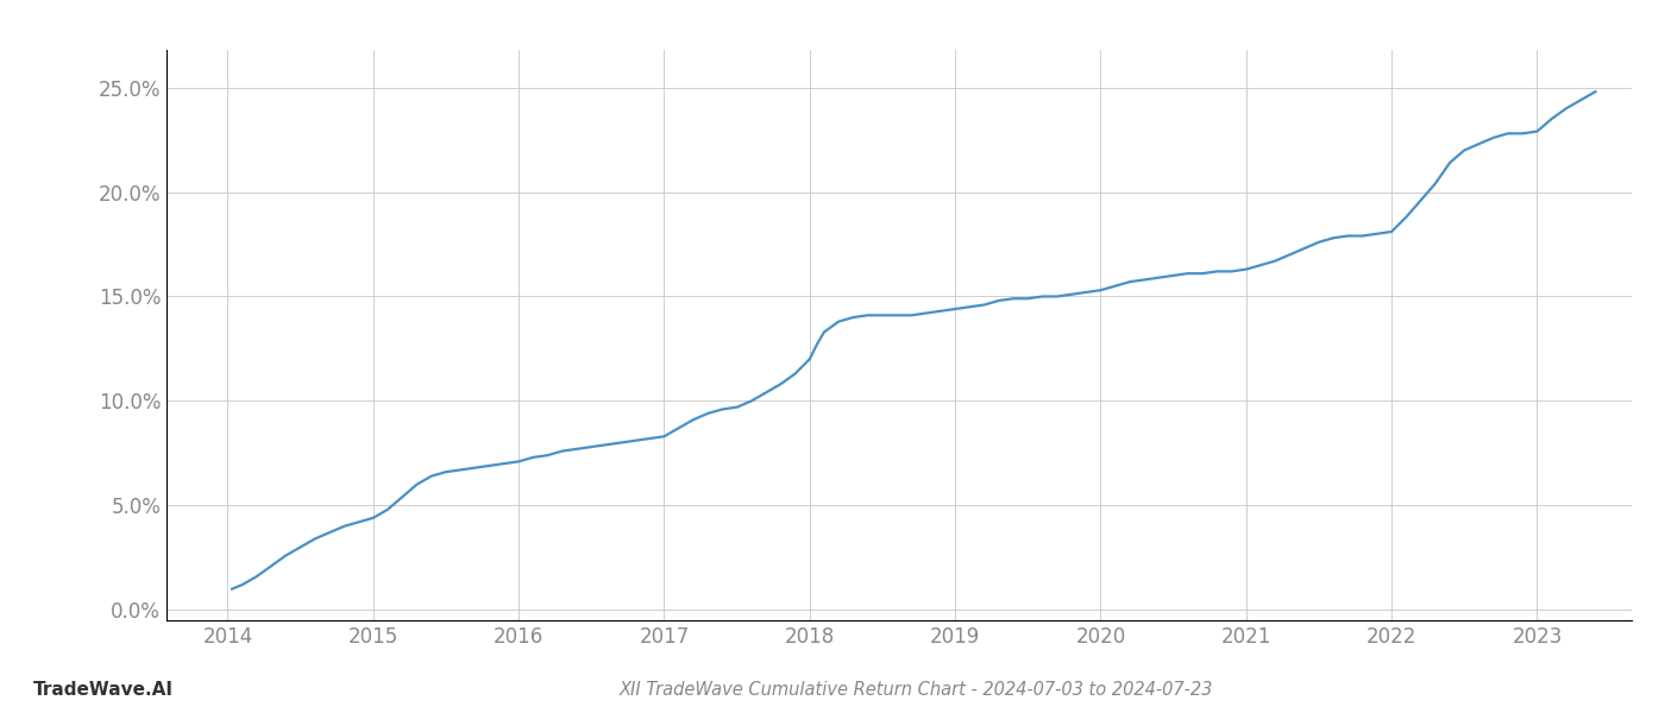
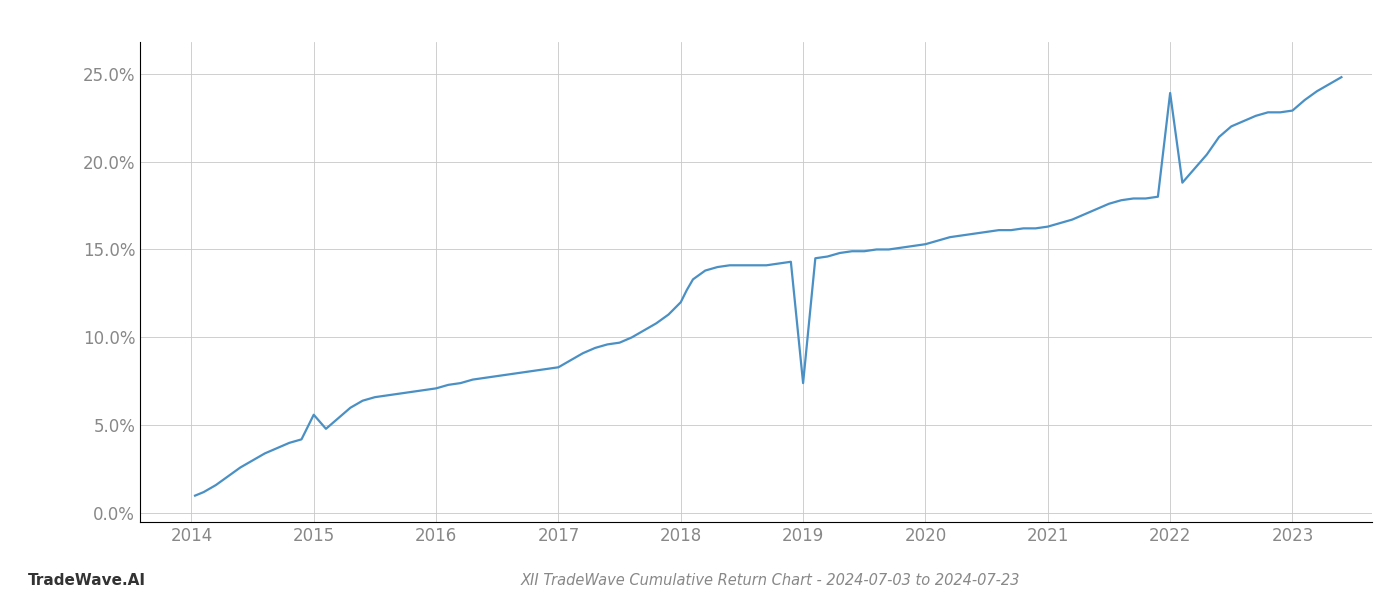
2015: 4.4% -> 5.6%
2019: 14.4% -> 7.4%
2022: 18.1% -> 23.9%
